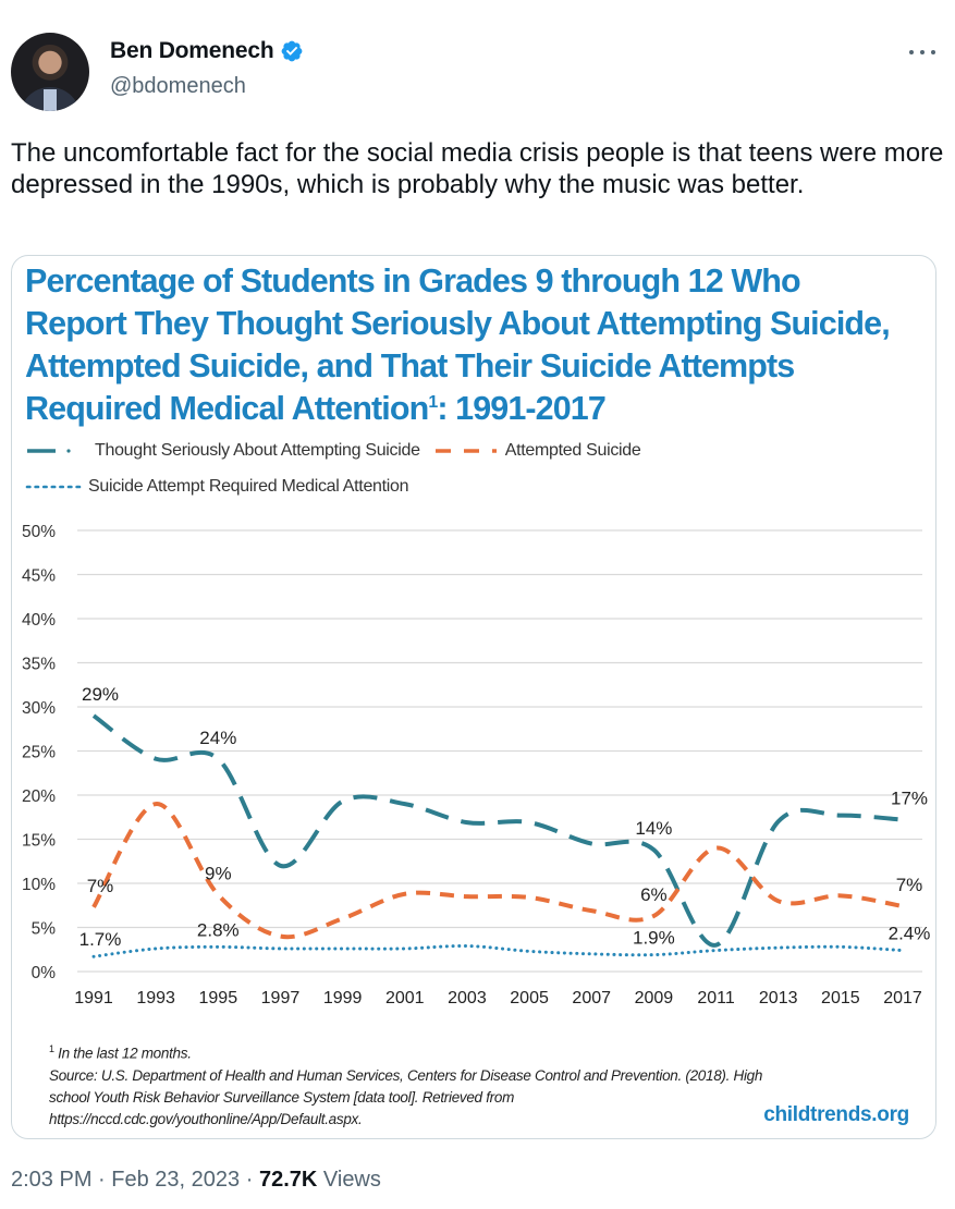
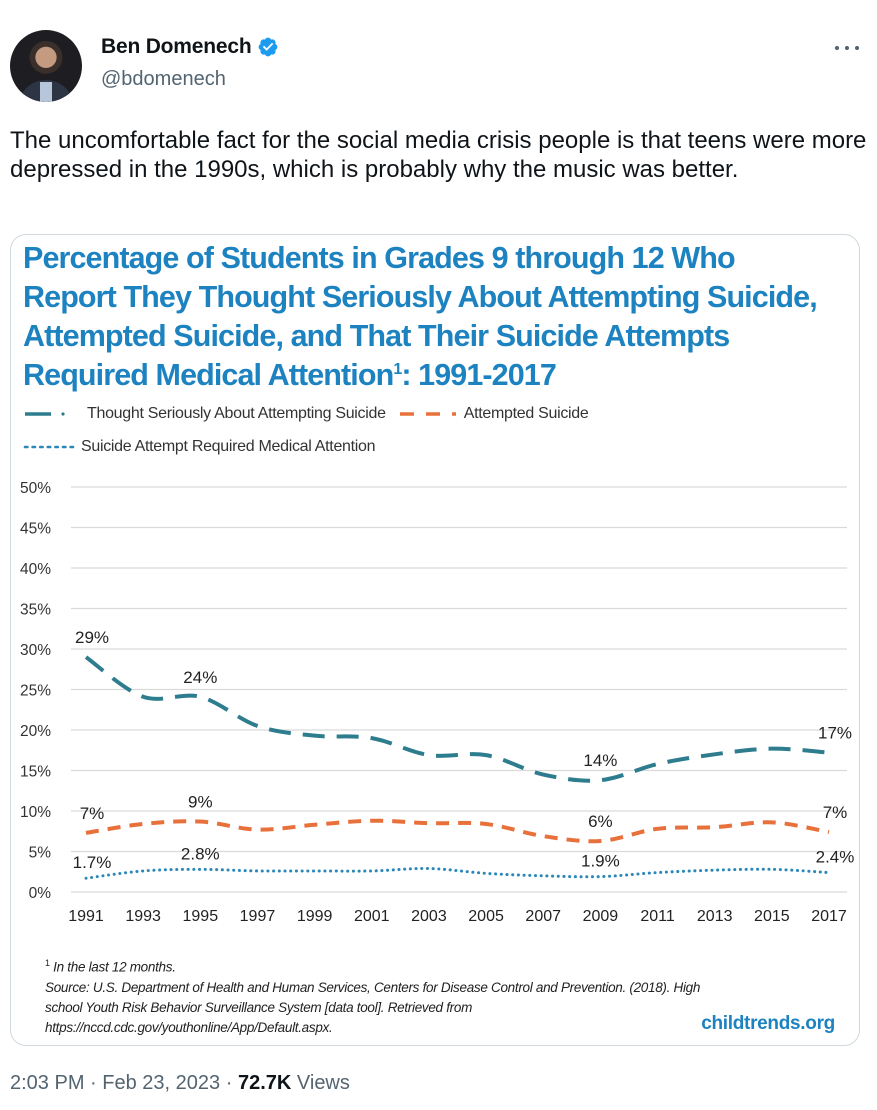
Attempted Suicide/1993: 19% -> 8%
Thought Seriously About Attempting Suicide/1997: 12% -> 20%
Attempted Suicide/1997: 4% -> 8%
Attempted Suicide/1999: 6% -> 8%
Thought Seriously About Attempting Suicide/2011: 3% -> 16%
Attempted Suicide/2011: 14% -> 8%
